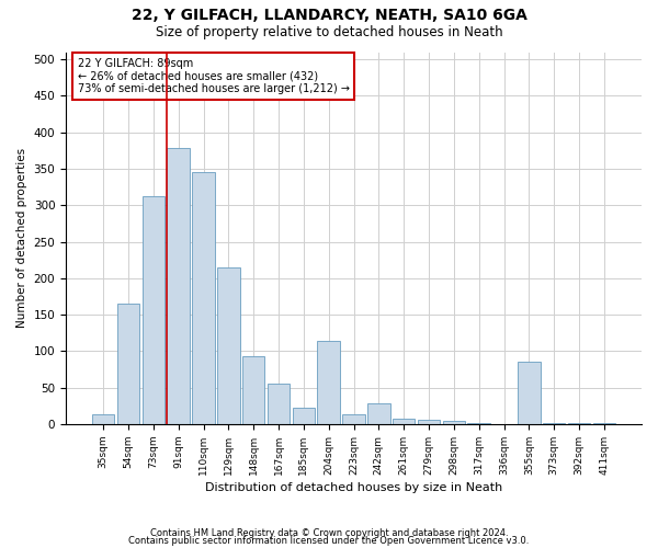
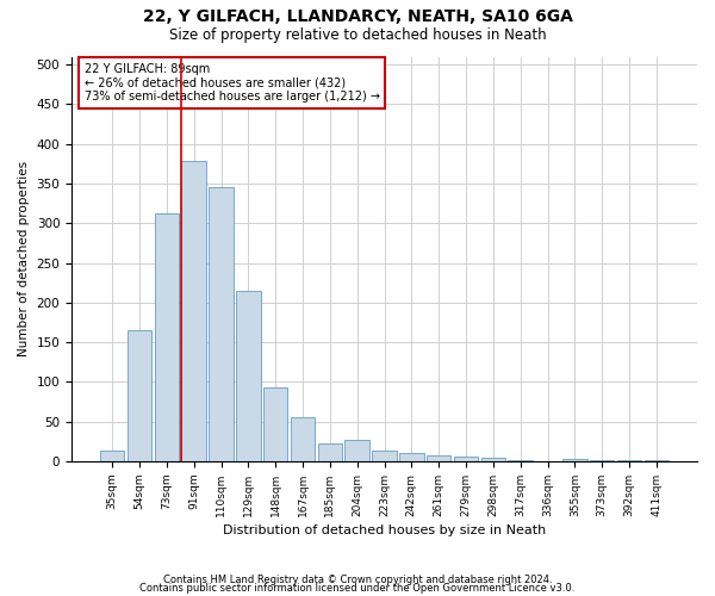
204sqm: 114 -> 27
242sqm: 28 -> 10
355sqm: 86 -> 3
